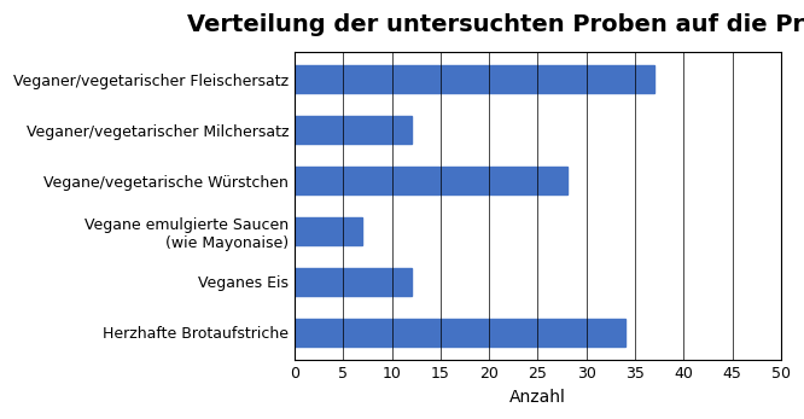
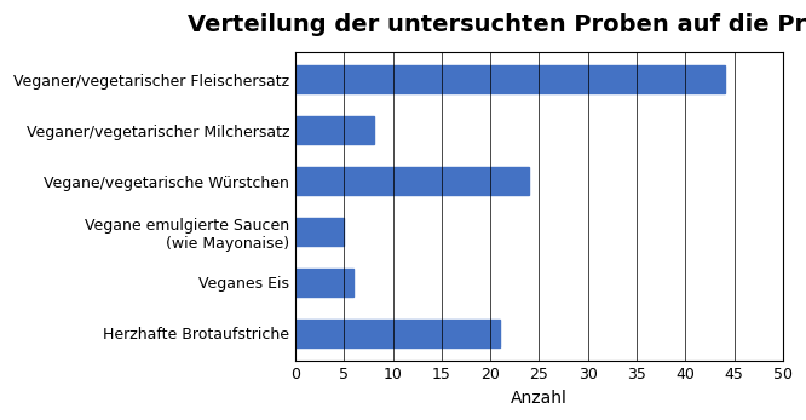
Veganer/vegetarischer Fleischersatz: 37 -> 44
Veganer/vegetarischer Milchersatz: 12 -> 8
Vegane/vegetarische Würstchen: 28 -> 24
Vegane emulgierte Saucen (wie Mayonaise): 7 -> 5
Veganes Eis: 12 -> 6
Herzhafte Brotaufstriche: 34 -> 21
